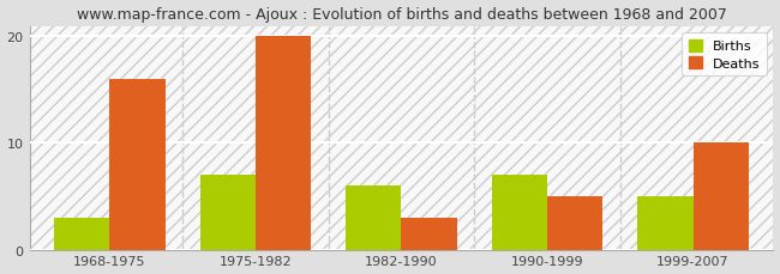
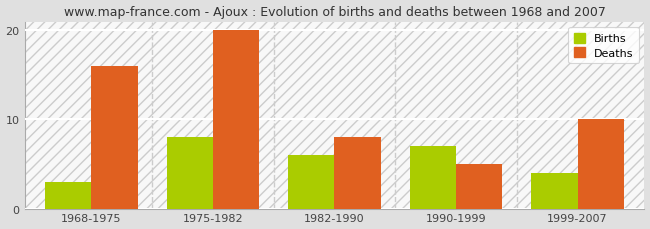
Births/1975-1982: 7 -> 8
Deaths/1982-1990: 3 -> 8
Births/1999-2007: 5 -> 4
